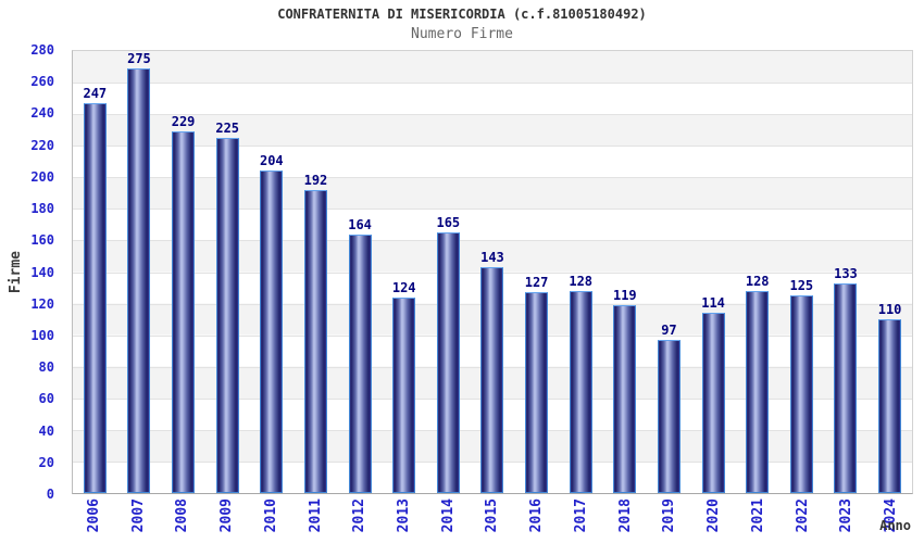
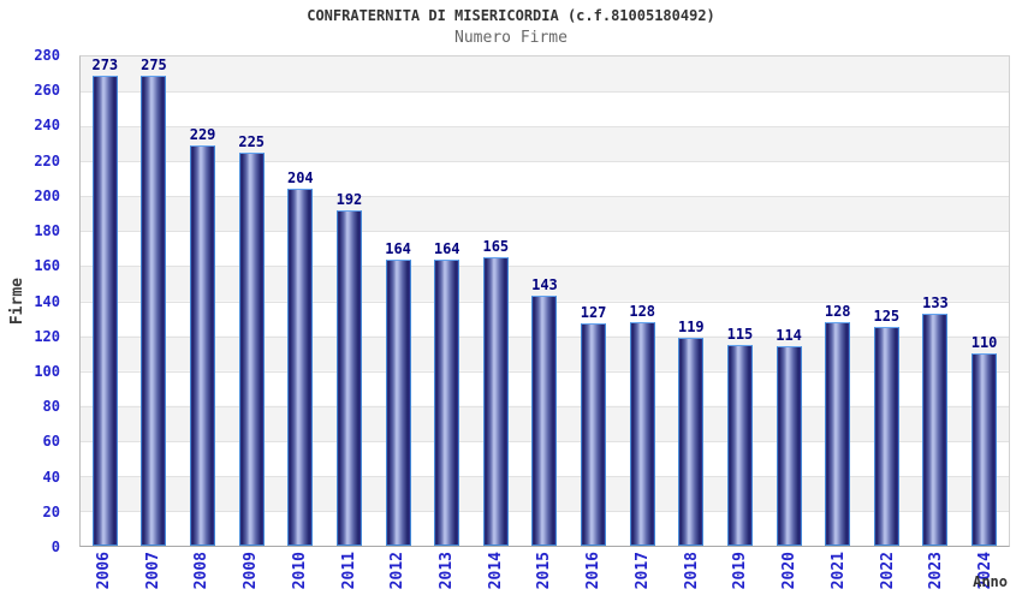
2006: 247 -> 273
2013: 124 -> 164
2019: 97 -> 115
